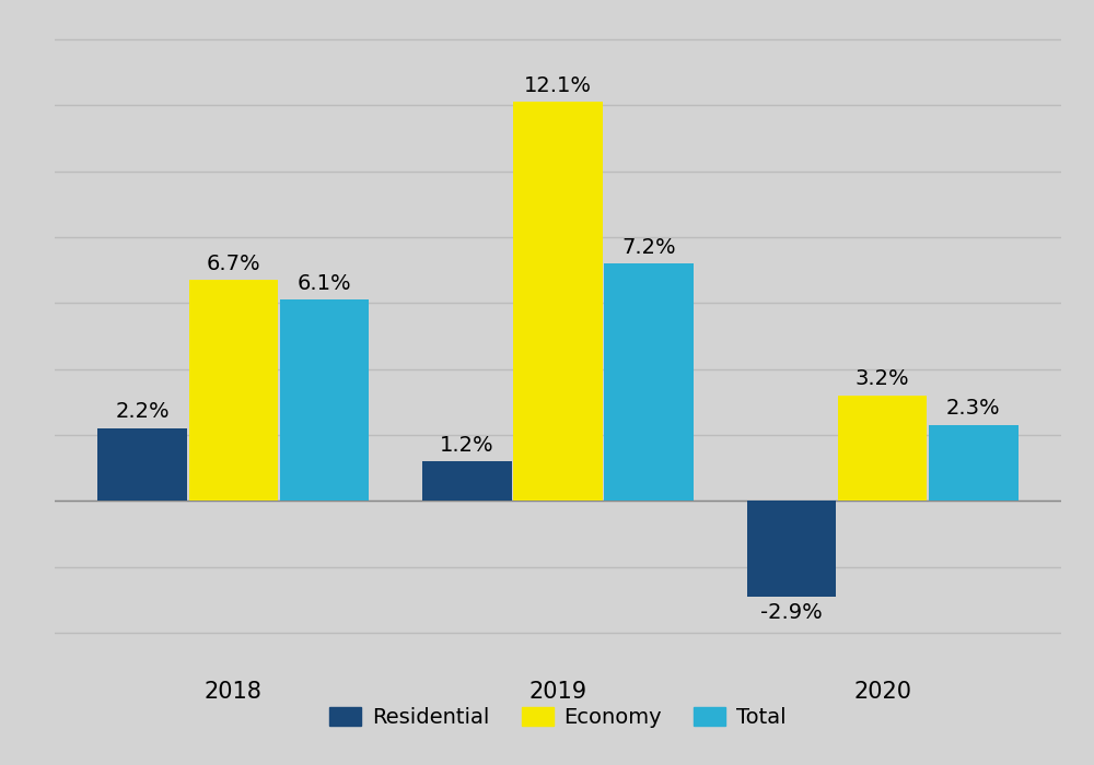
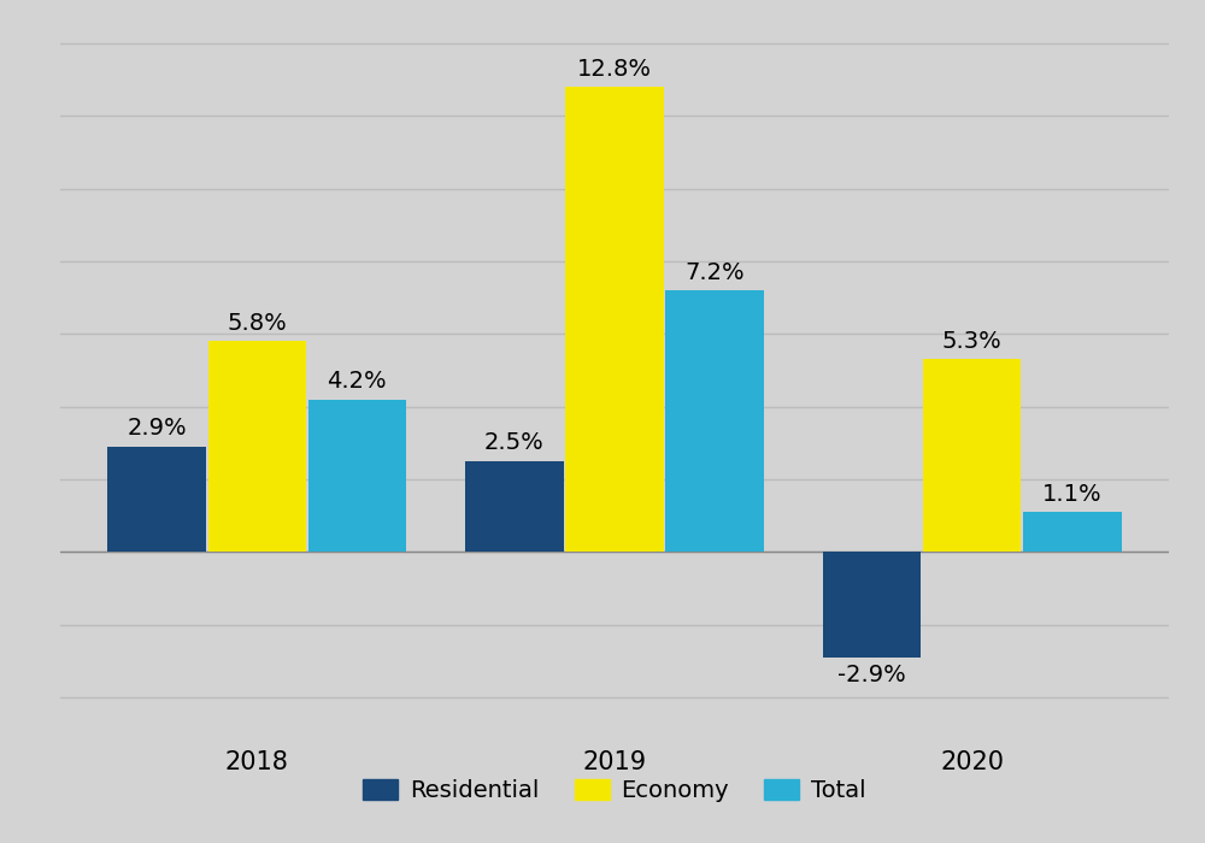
Residential/2018: 2.2% -> 2.9%
Economy/2018: 6.7% -> 5.8%
Total/2018: 6.1% -> 4.2%
Residential/2019: 1.2% -> 2.5%
Economy/2019: 12.1% -> 12.8%
Economy/2020: 3.2% -> 5.3%
Total/2020: 2.3% -> 1.1%
